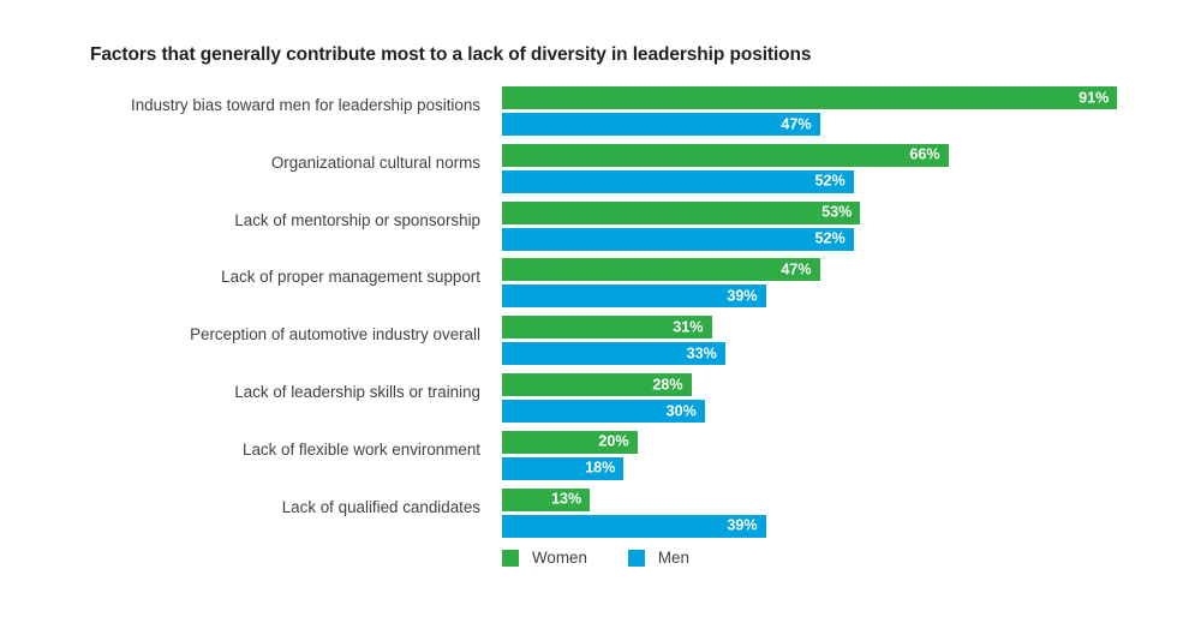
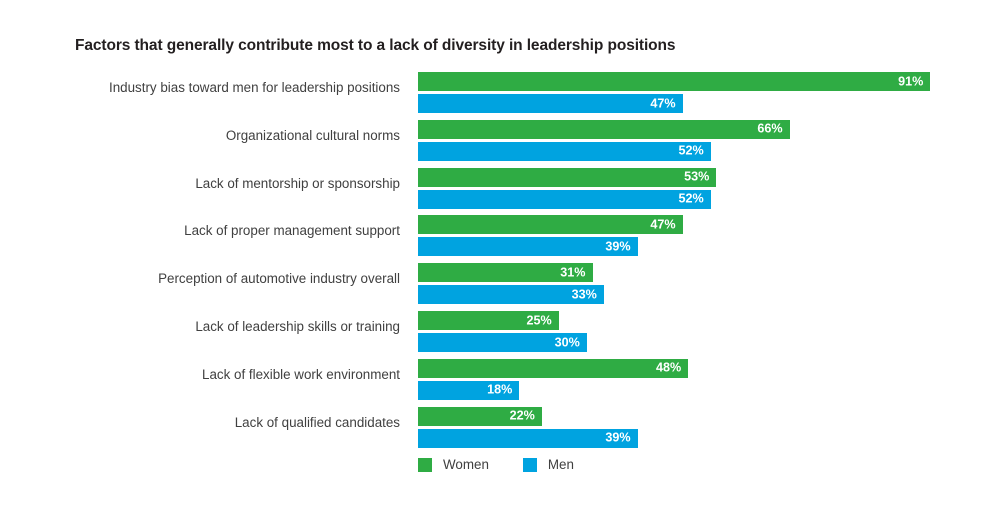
Women/Lack of leadership skills or training: 28% -> 25%
Women/Lack of flexible work environment: 20% -> 48%
Women/Lack of qualified candidates: 13% -> 22%
